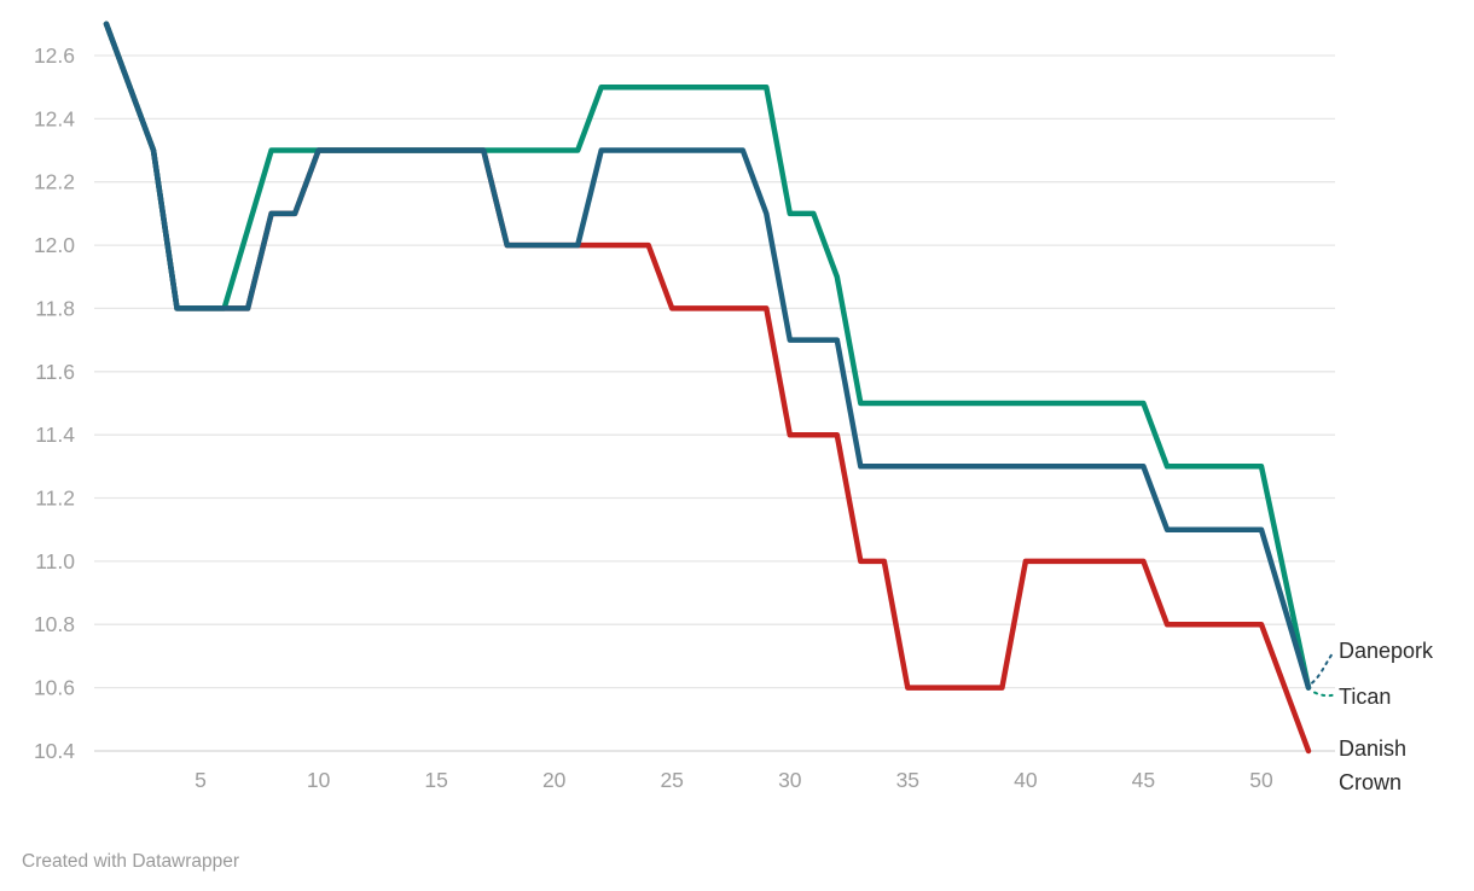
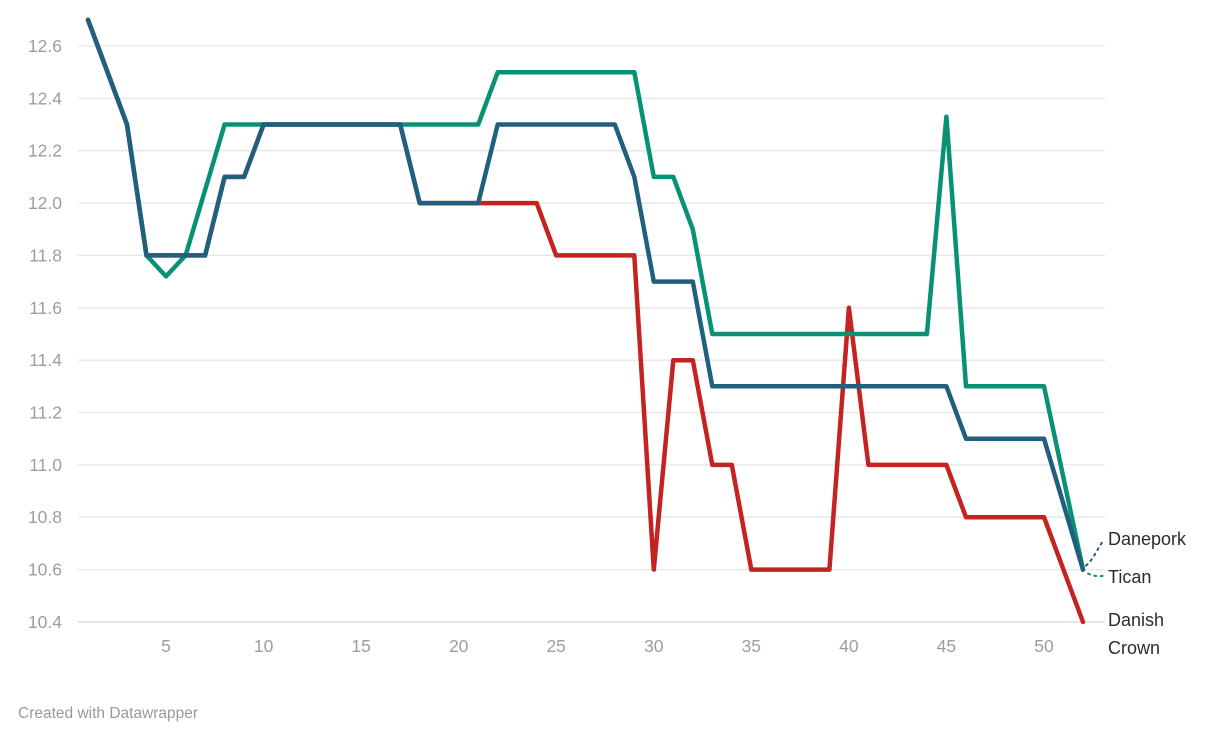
Tican/5: 11.80 -> 11.72
Danish Crown/30: 11.4 -> 10.6
Danish Crown/40: 11.0 -> 11.6
Tican/45: 11.50 -> 12.33
